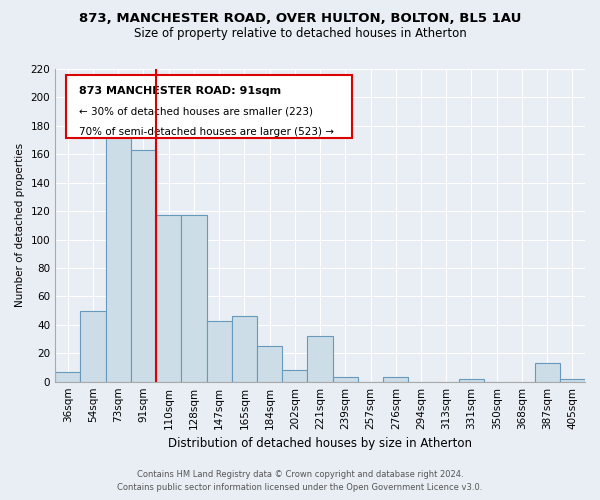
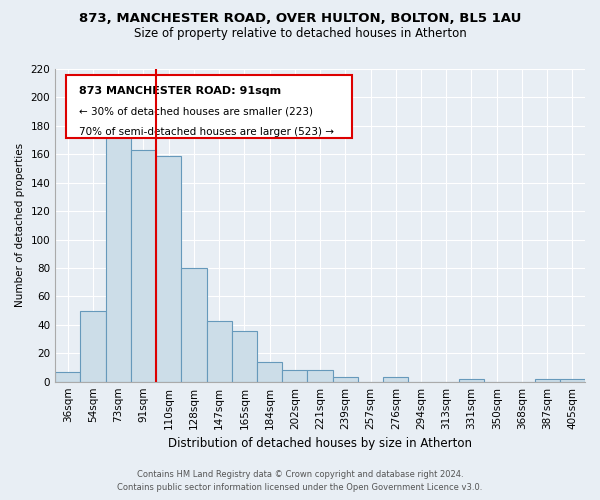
110sqm: 117 -> 159
128sqm: 117 -> 80
165sqm: 46 -> 36
184sqm: 25 -> 14
221sqm: 32 -> 8
387sqm: 13 -> 2
